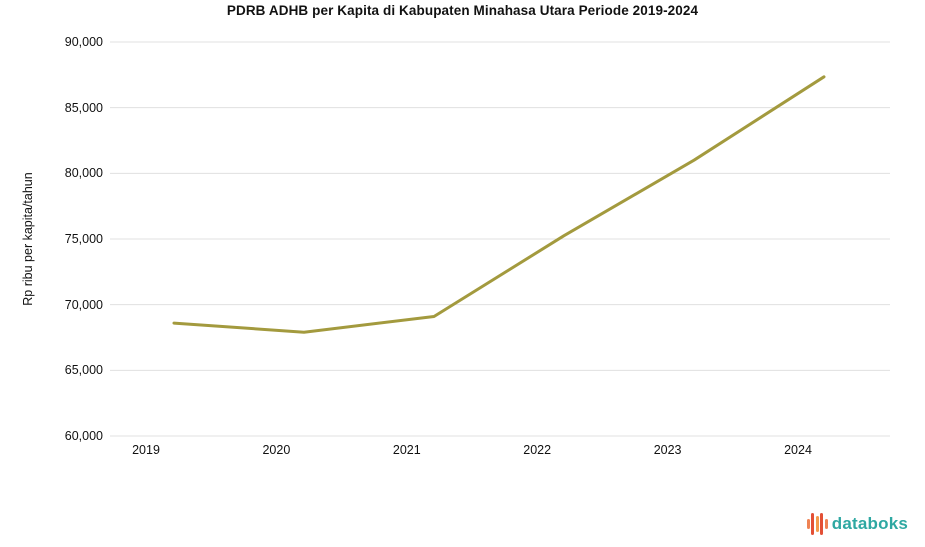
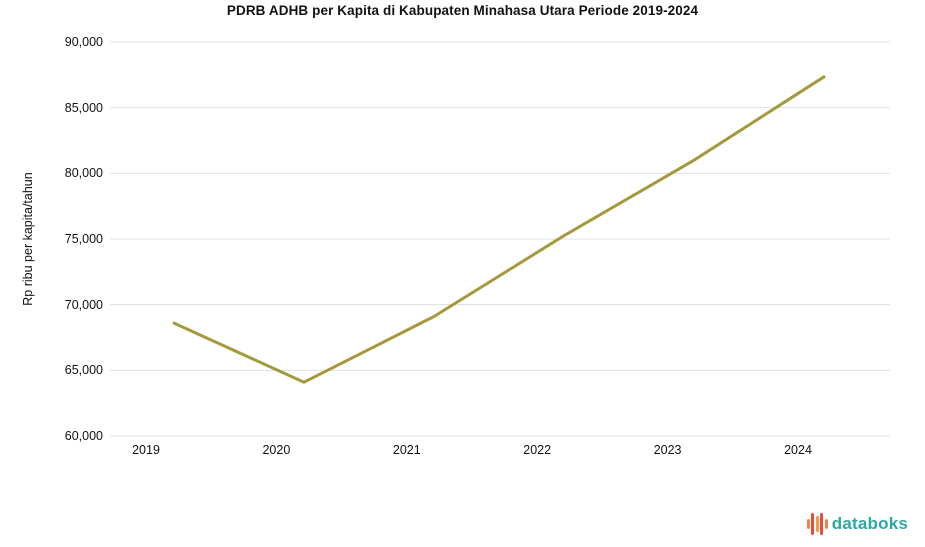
2020: 67900 -> 64100
